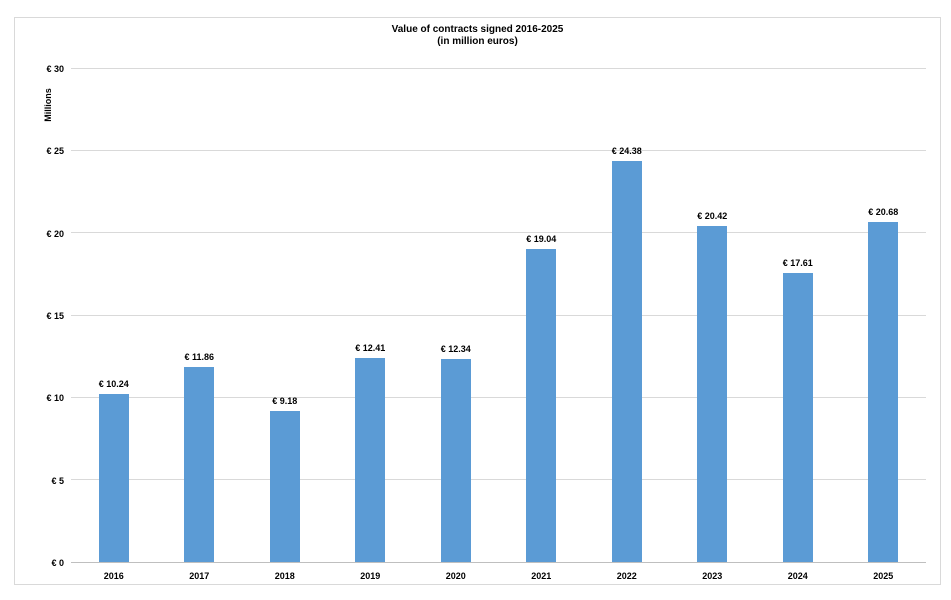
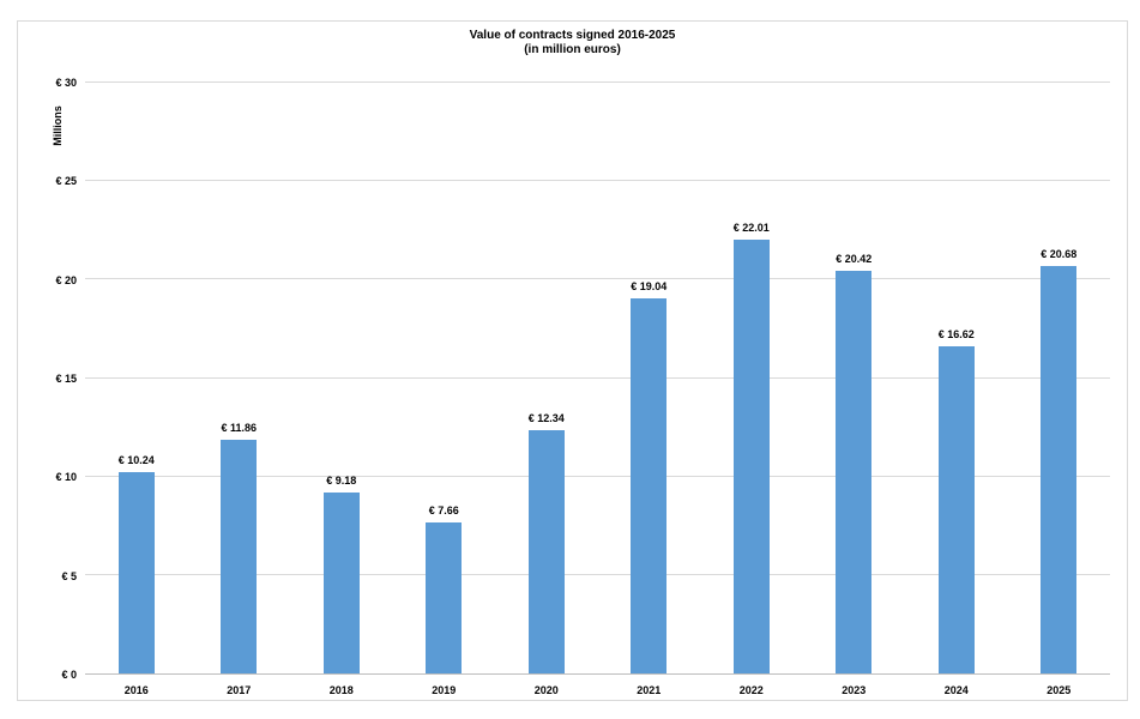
2019: 12.41 -> 7.66
2022: 24.38 -> 22.01
2024: 17.61 -> 16.62
